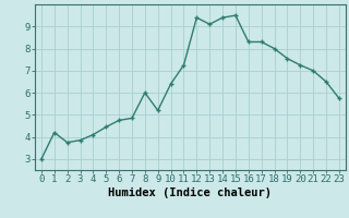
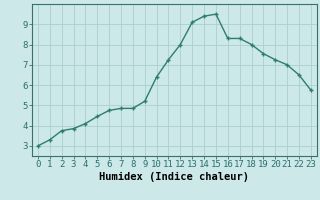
1: 4.20 -> 3.30
8: 6.00 -> 4.85
12: 9.40 -> 8.00
